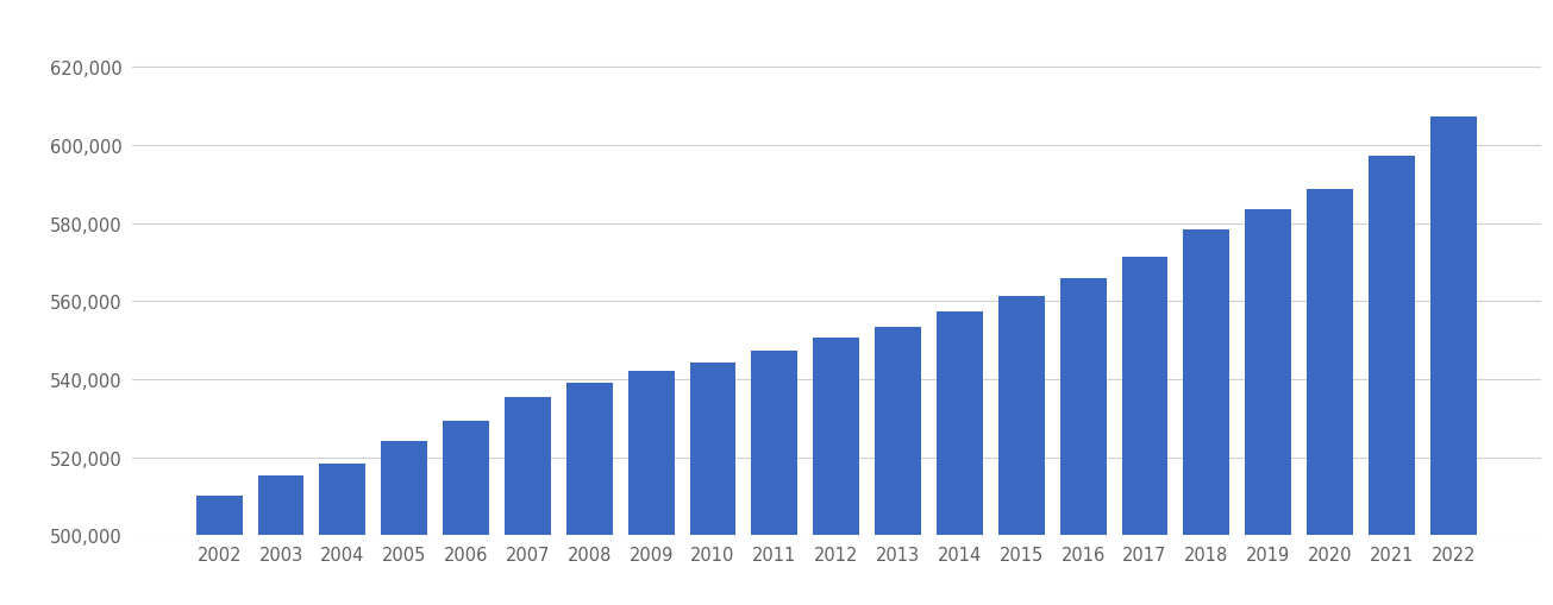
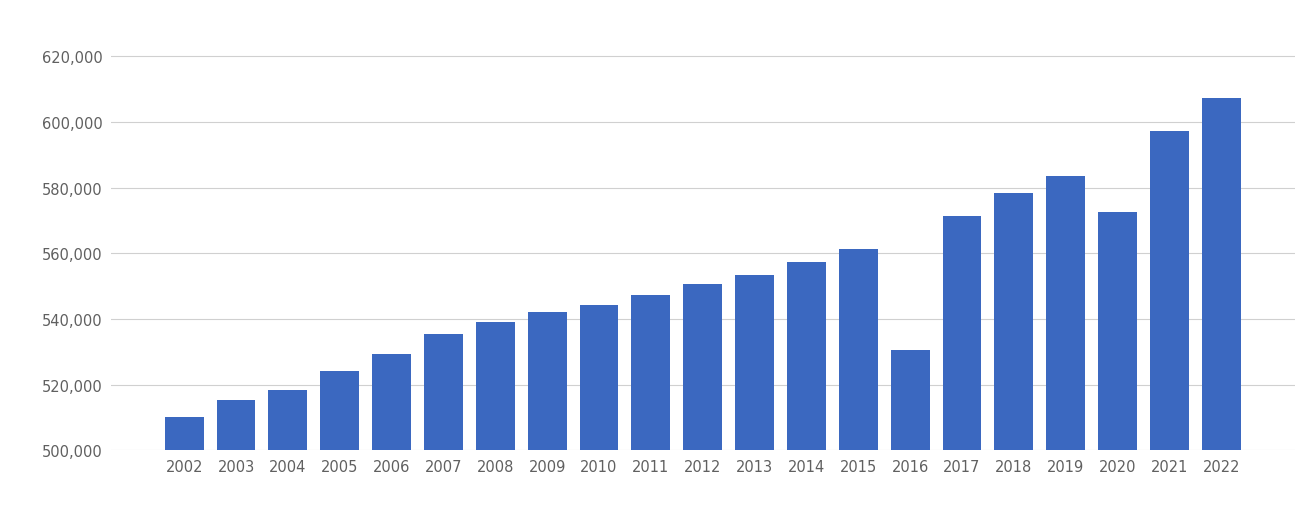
2016: 565,800 -> 530,500
2020: 588,600 -> 572,500
